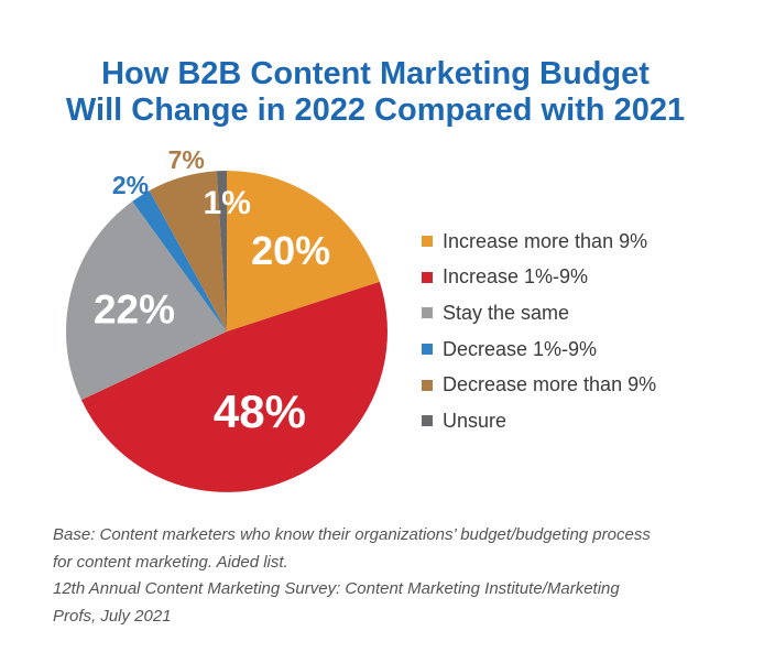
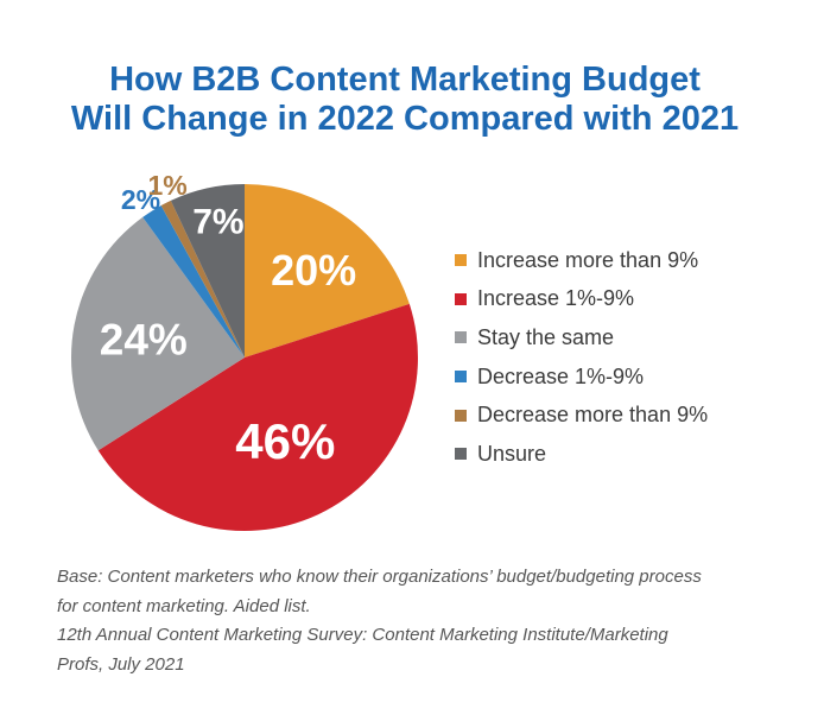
Increase 1%-9%: 48% -> 46%
Stay the same: 22% -> 24%
Decrease more than 9%: 7% -> 1%
Unsure: 1% -> 7%
